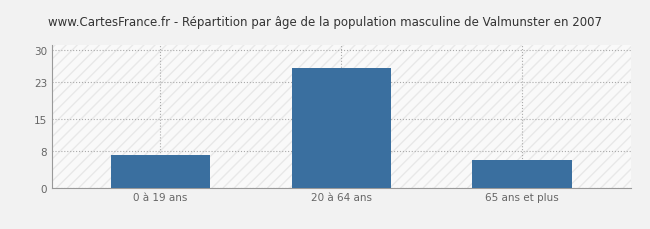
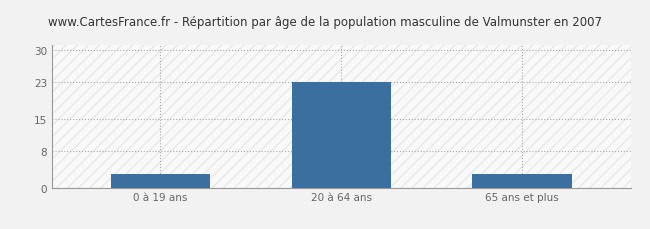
0 à 19 ans: 7 -> 3
20 à 64 ans: 26 -> 23
65 ans et plus: 6 -> 3
